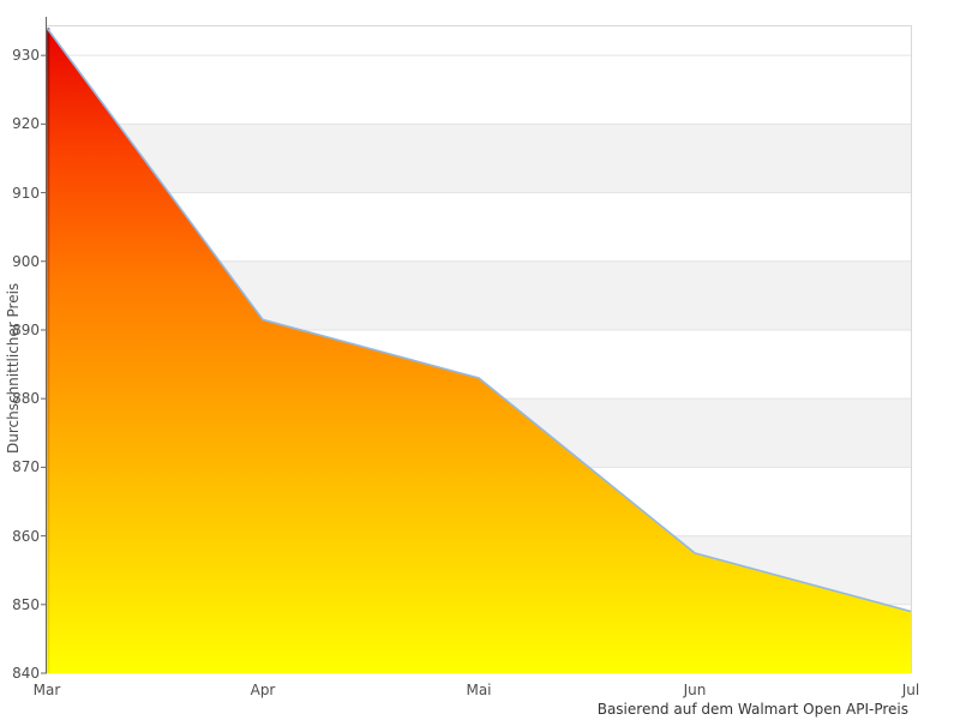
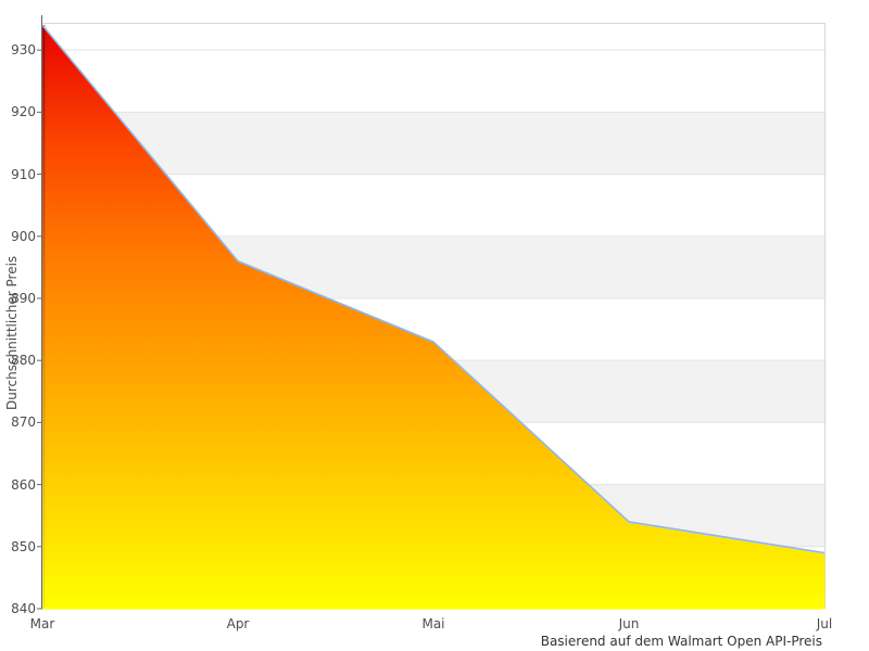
Apr: 892 -> 896
Jun: 858 -> 854
